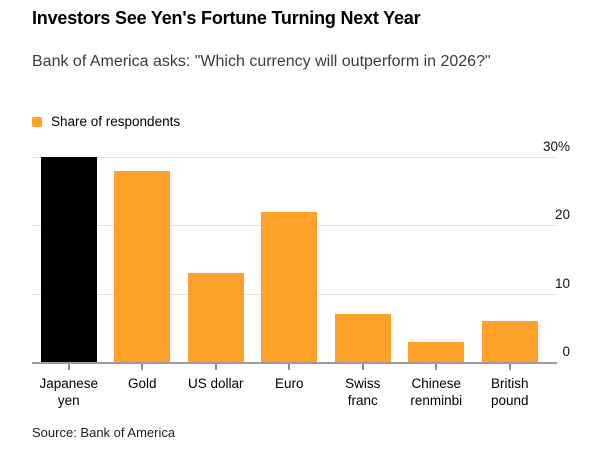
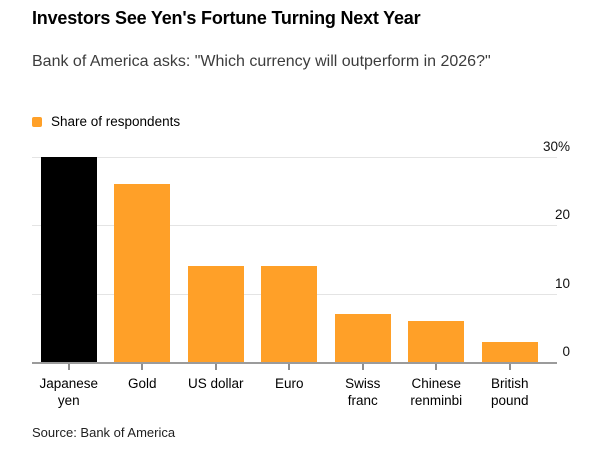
Gold: 28% -> 26%
US dollar: 13% -> 14%
Euro: 22% -> 14%
Chinese renminbi: 3% -> 6%
British pound: 6% -> 3%
